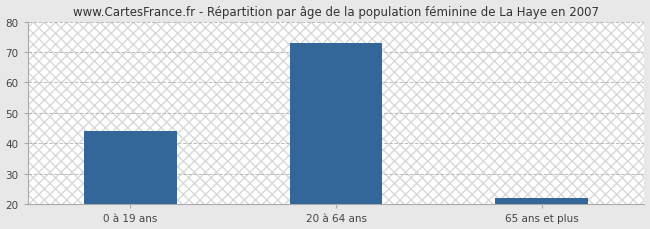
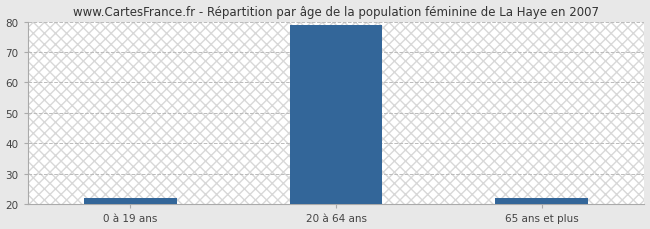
0 à 19 ans: 44 -> 22
20 à 64 ans: 73 -> 79
